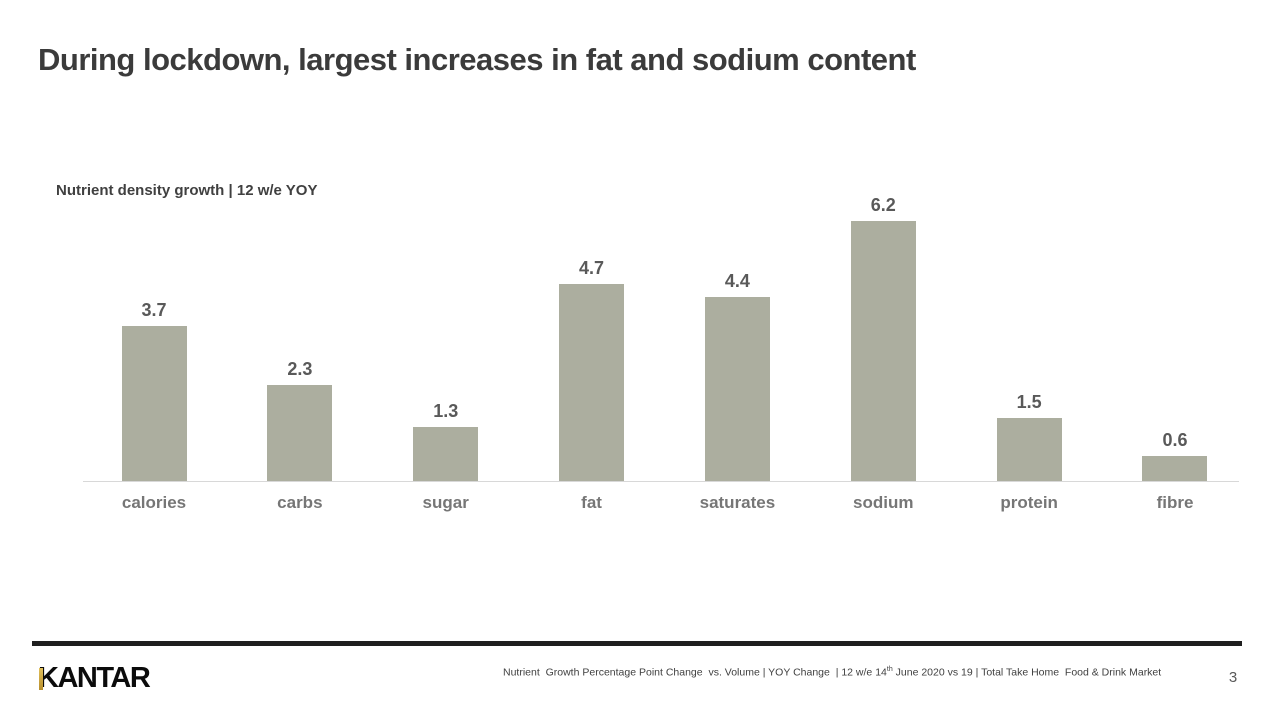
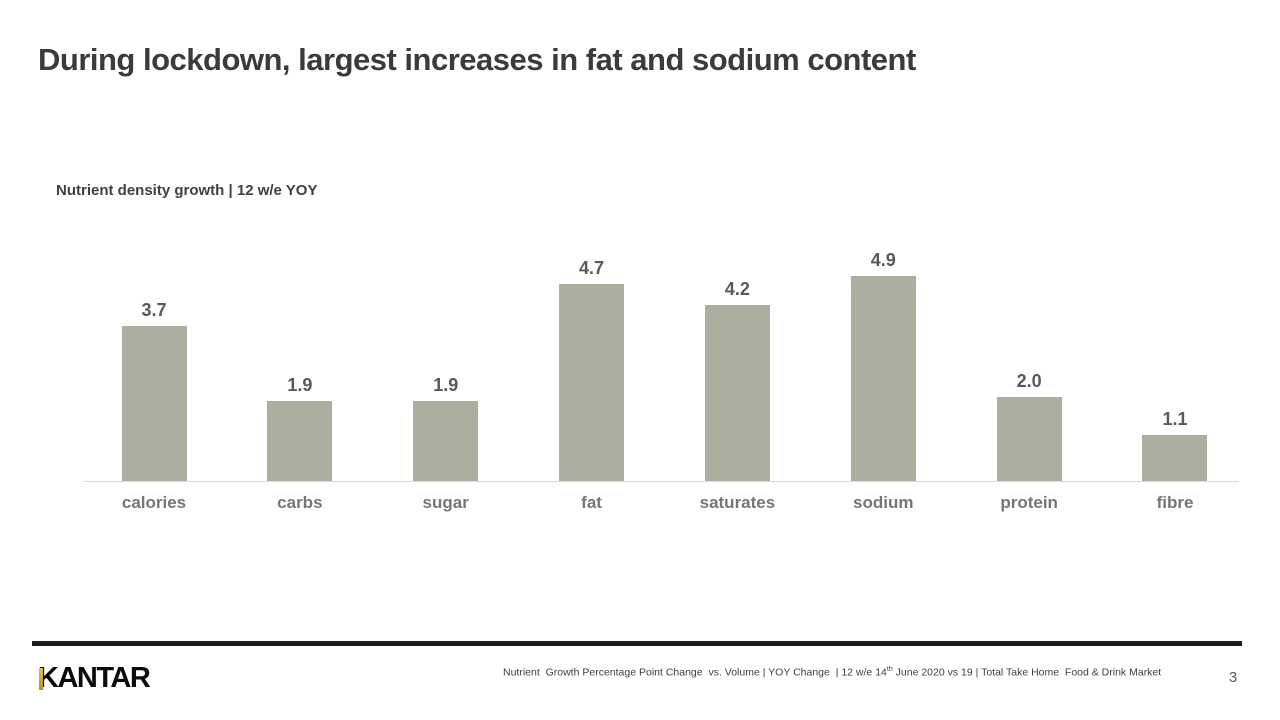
carbs: 2.3 -> 1.9
sugar: 1.3 -> 1.9
saturates: 4.4 -> 4.2
sodium: 6.2 -> 4.9
protein: 1.5 -> 2.0
fibre: 0.6 -> 1.1
